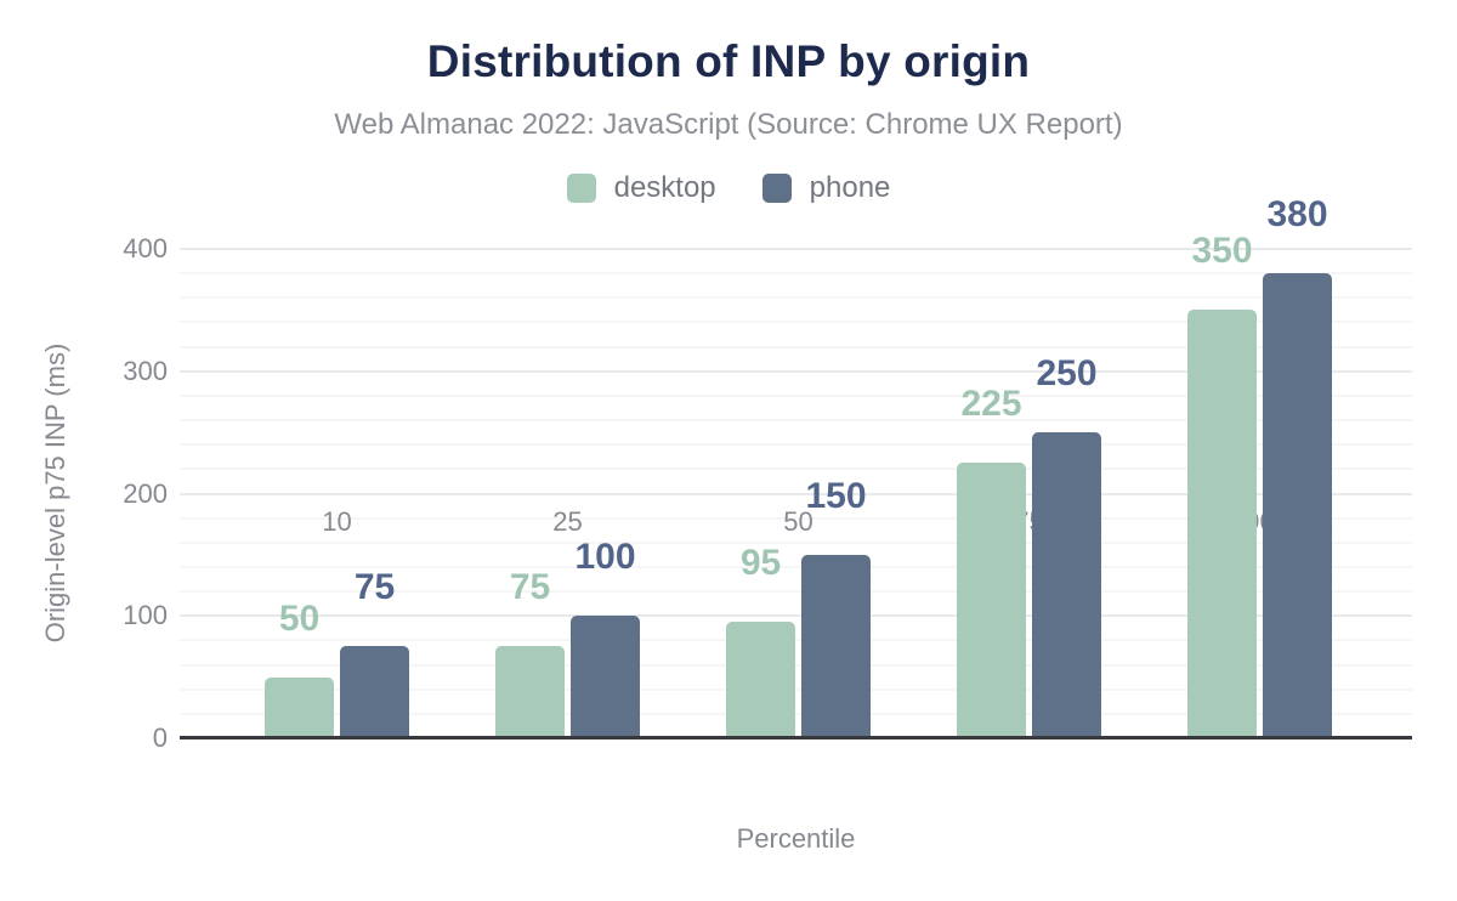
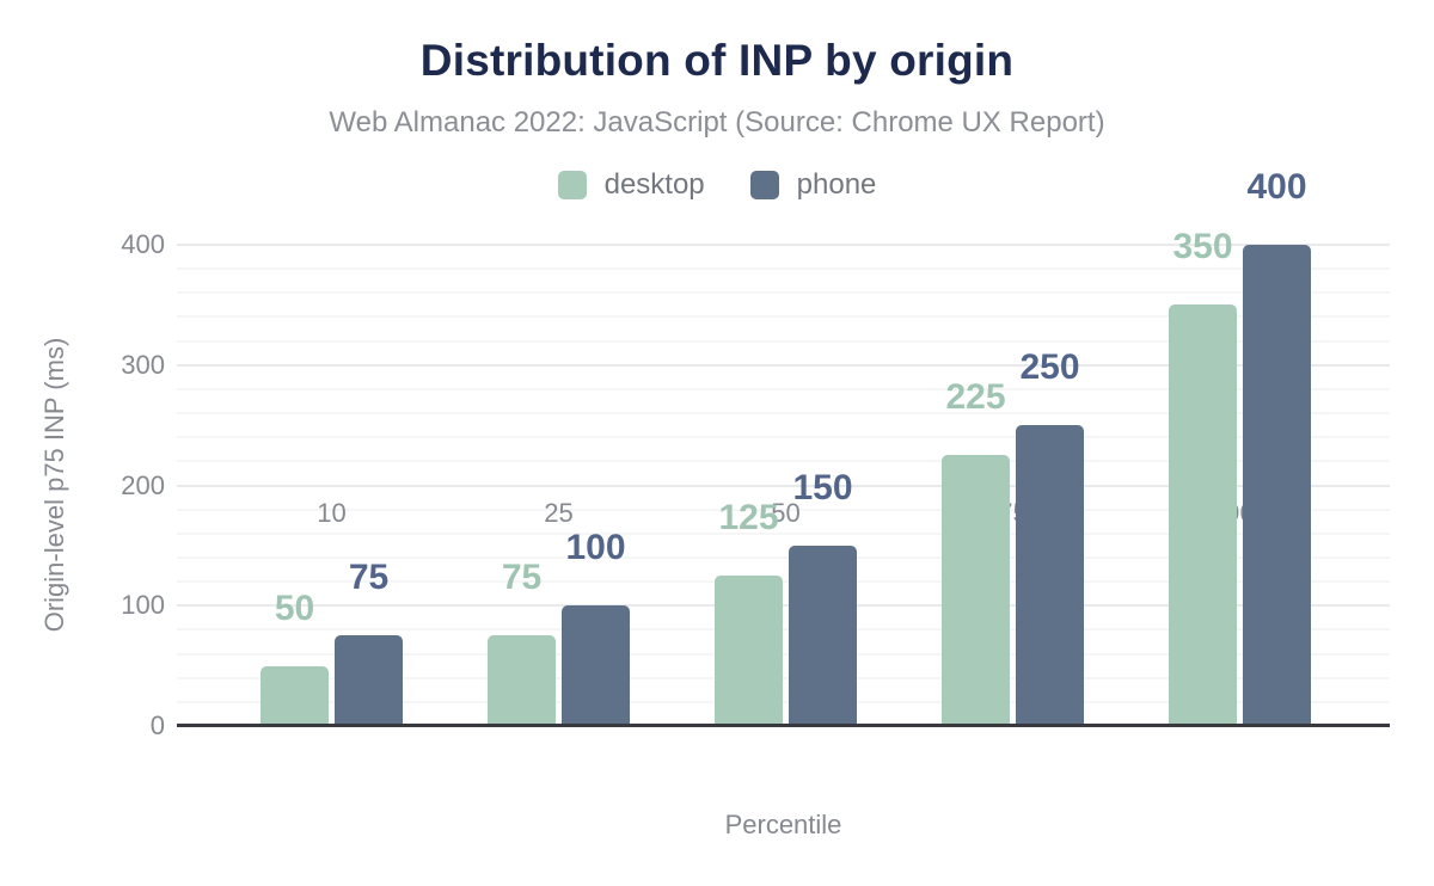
desktop/50: 95 -> 125
phone/90: 380 -> 400
